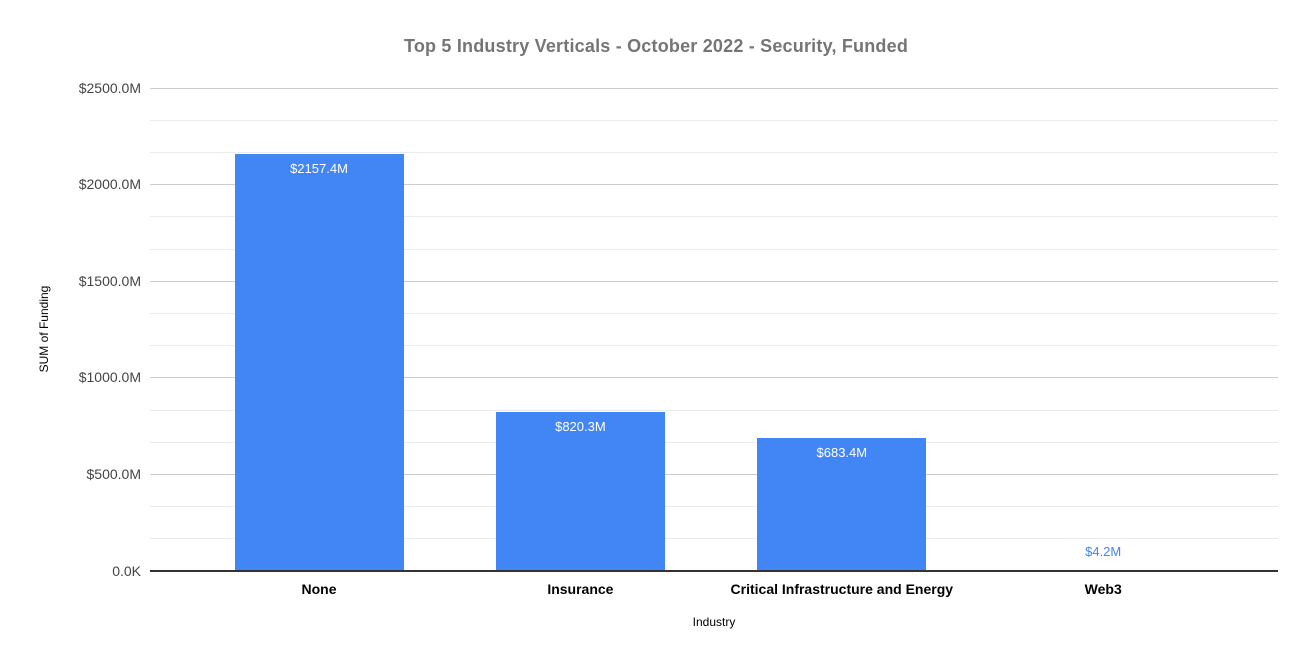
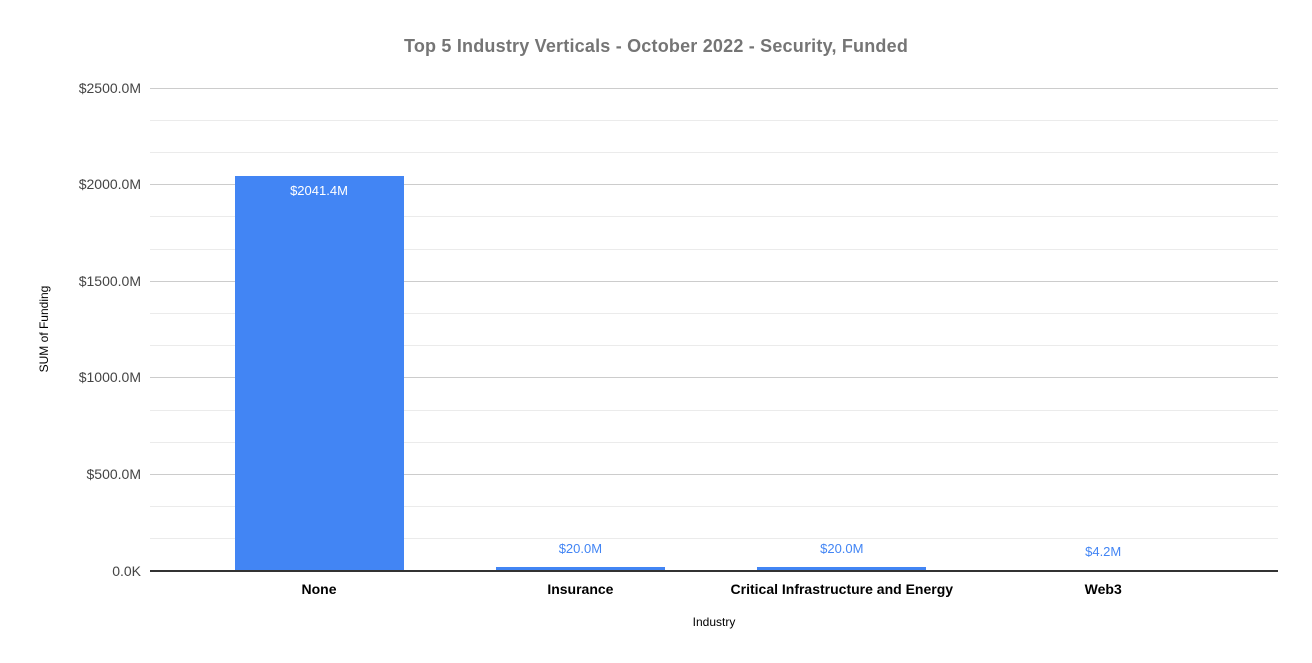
None: $2157.4M -> $2041.4M
Insurance: $820.3M -> $20.0M
Critical Infrastructure and Energy: $683.4M -> $20.0M
